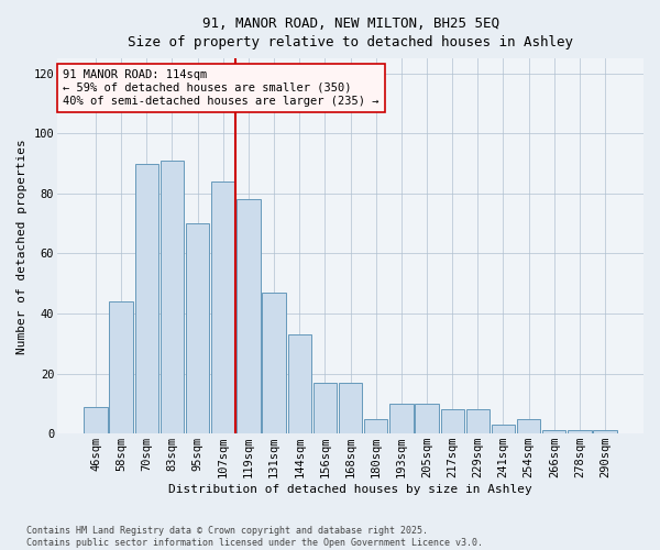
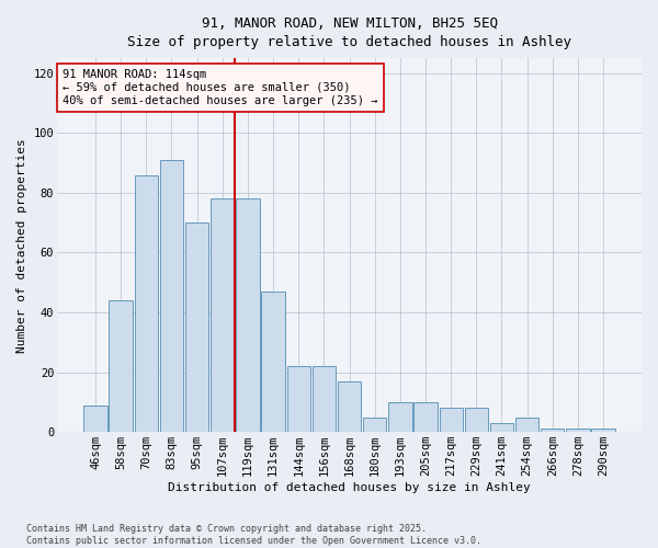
70sqm: 90 -> 86
107sqm: 84 -> 78
144sqm: 33 -> 22
156sqm: 17 -> 22
